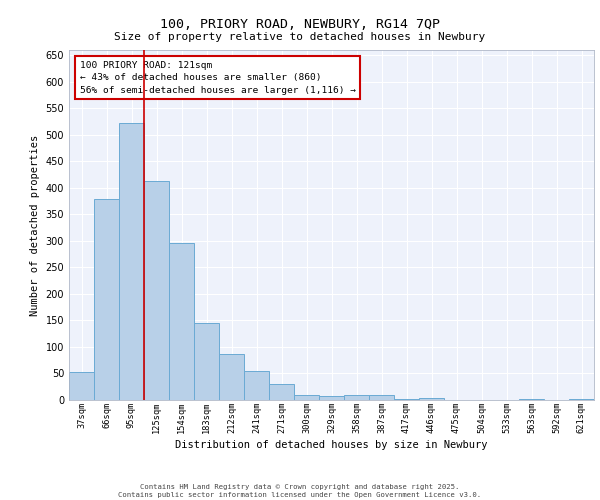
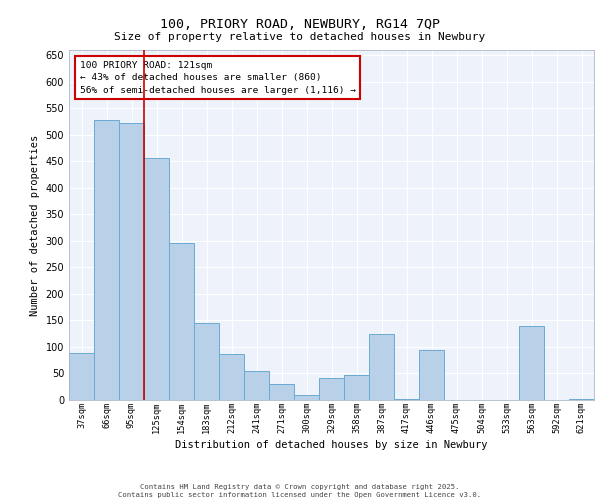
37sqm: 52 -> 88
66sqm: 379 -> 528
125sqm: 413 -> 456
329sqm: 7 -> 42
358sqm: 10 -> 48
387sqm: 10 -> 124
446sqm: 3 -> 94
563sqm: 2 -> 140
